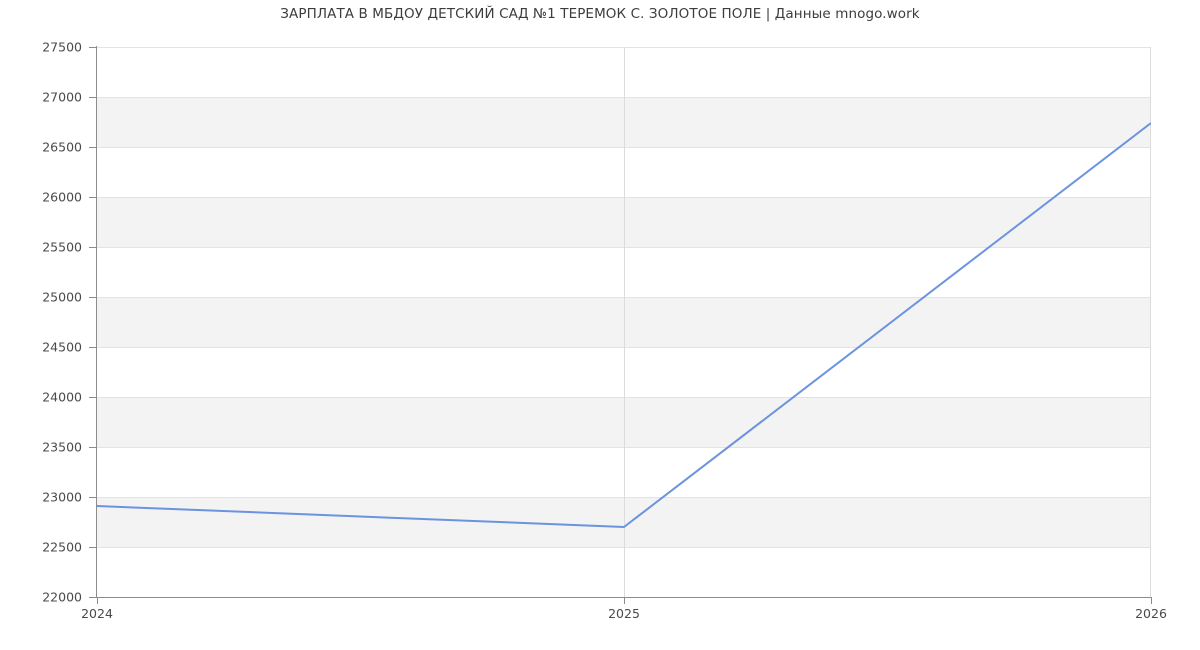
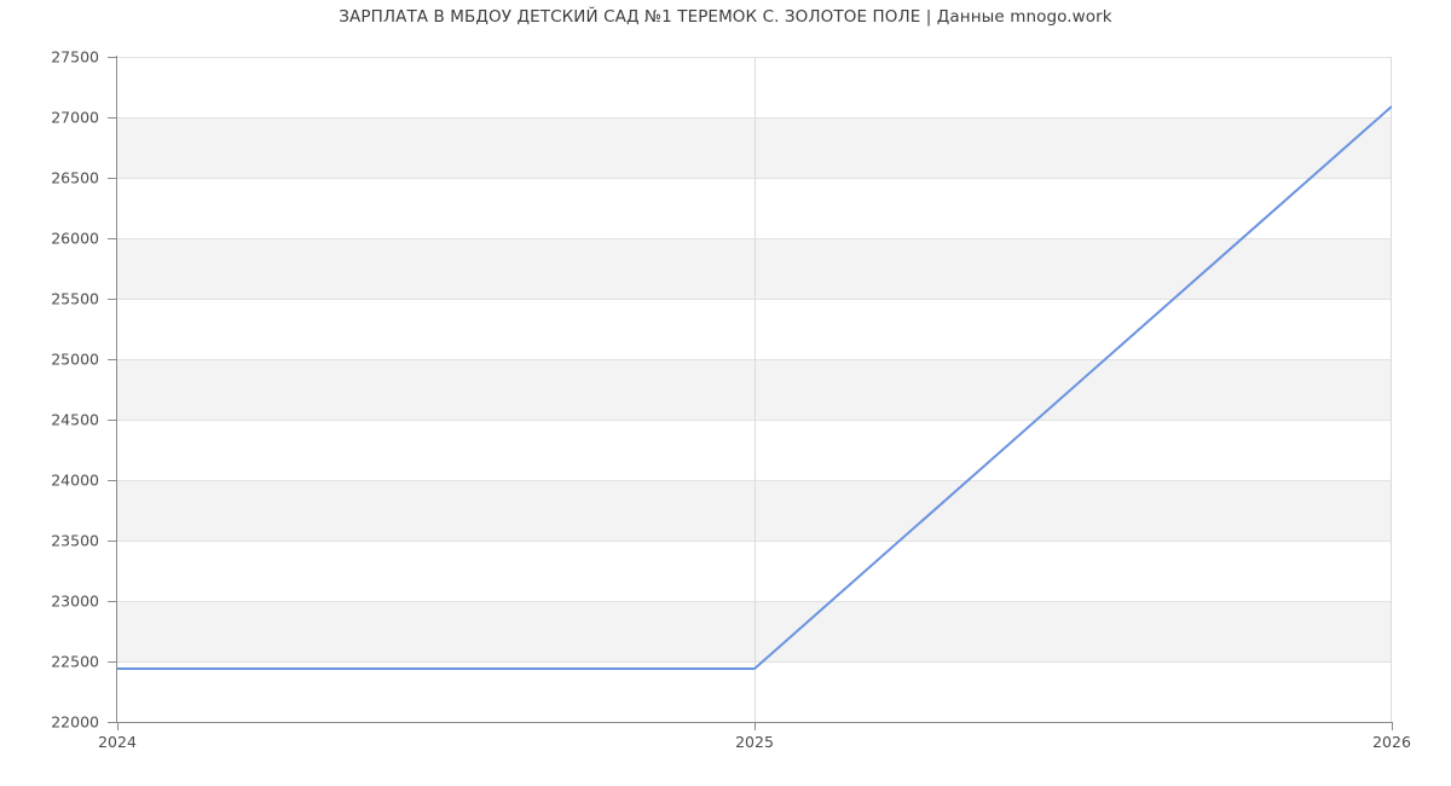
2024: 22910 -> 22440
2025: 22700 -> 22440
2026: 26740 -> 27090
